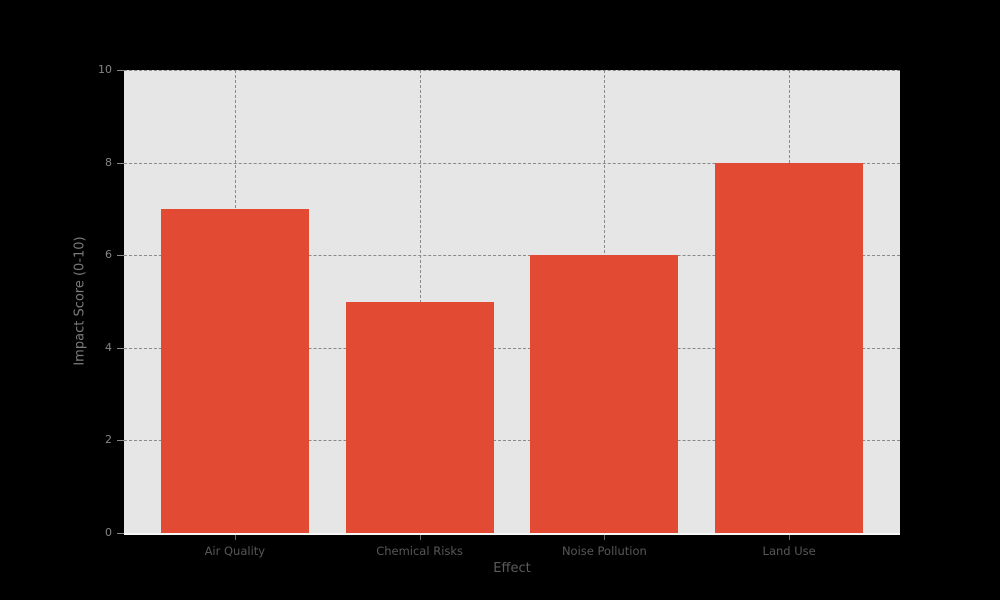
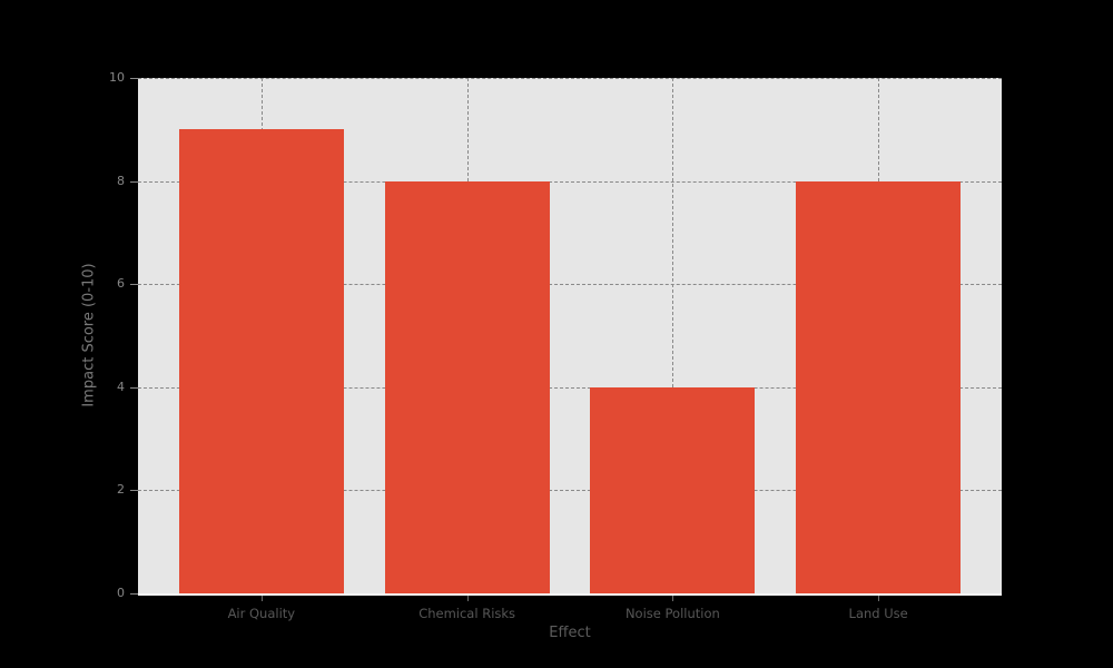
Air Quality: 7 -> 9
Chemical Risks: 5 -> 8
Noise Pollution: 6 -> 4
